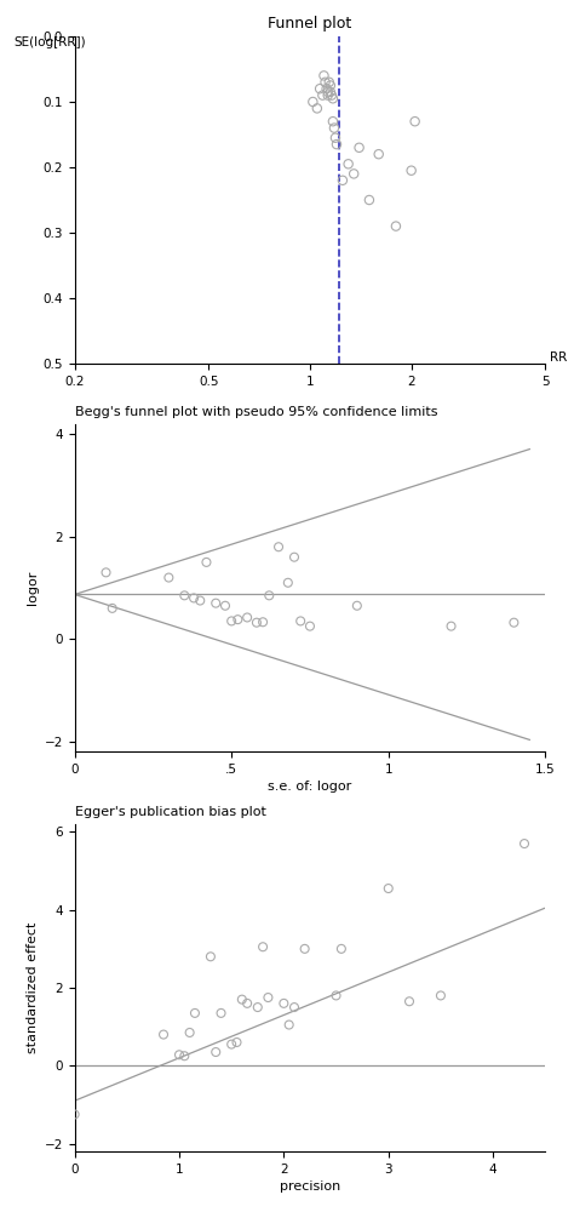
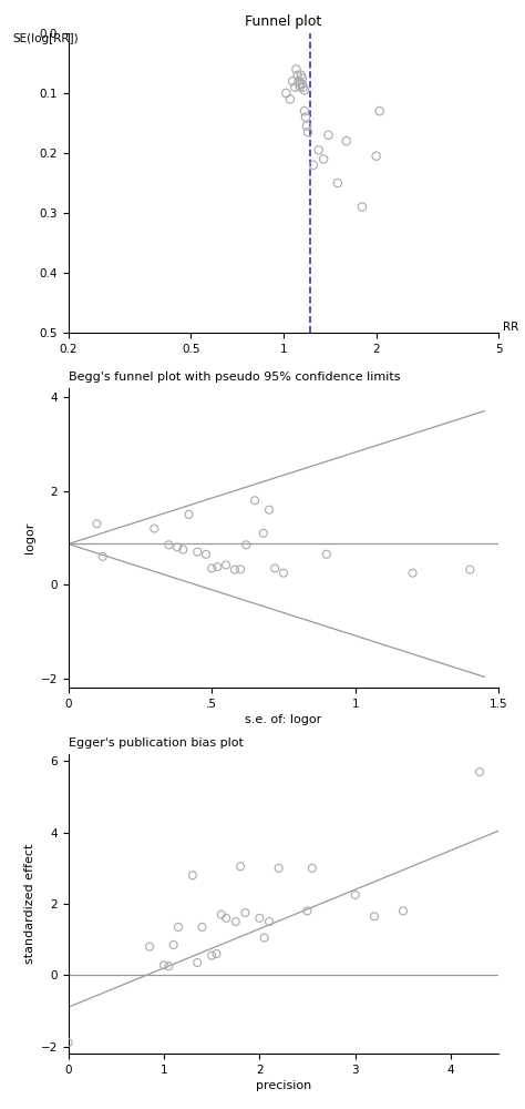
Egger's publication bias plot/0: -1.25 -> -1.90
Egger's publication bias plot/3: 4.55 -> 2.25
